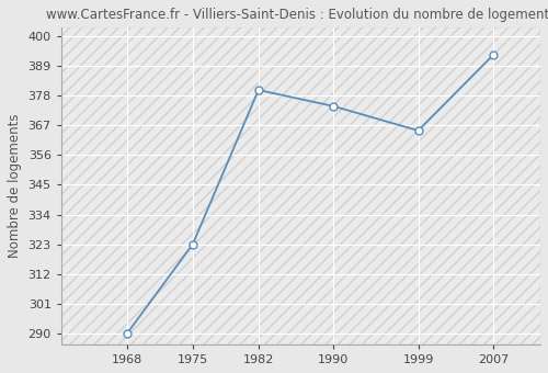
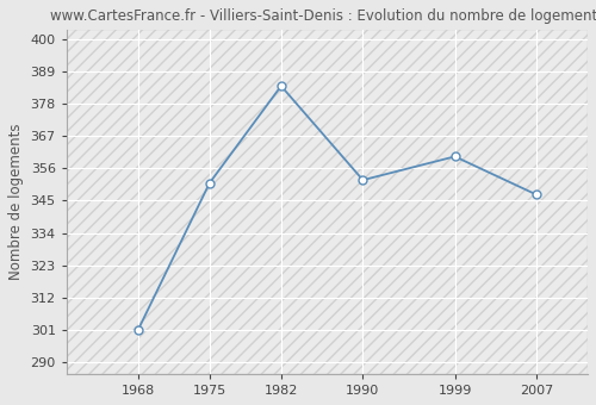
1968: 290 -> 301
1975: 323 -> 351
1982: 380 -> 384
1990: 374 -> 352
1999: 365 -> 360
2007: 393 -> 347
